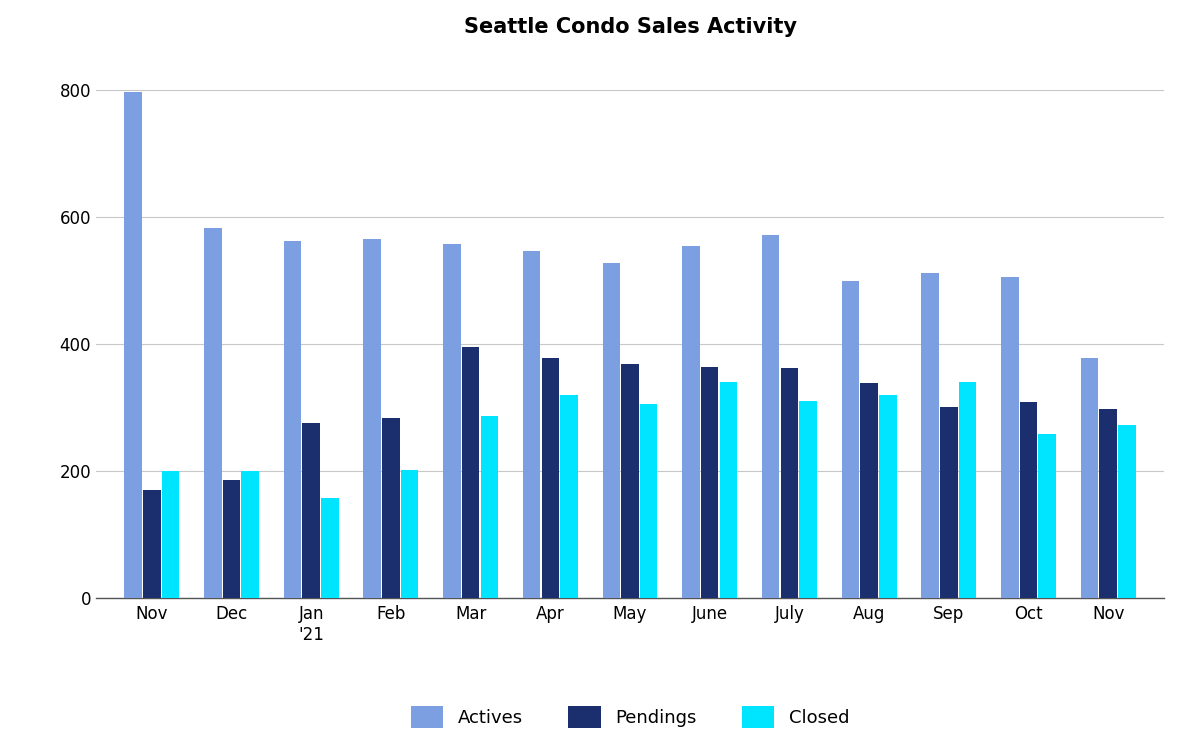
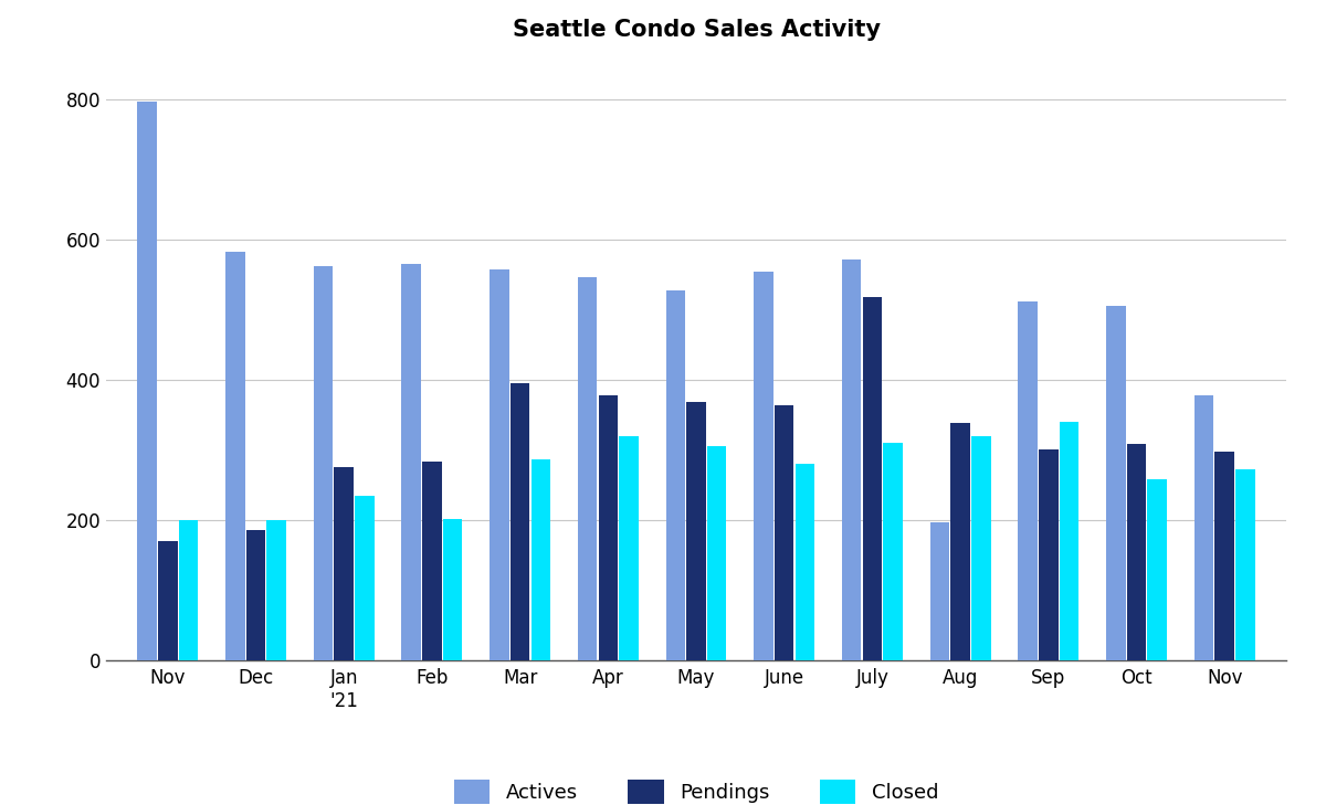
Closed/Jan '21: 158 -> 234
Closed/June: 340 -> 280
Pendings/July: 362 -> 518
Actives/Aug: 499 -> 196
